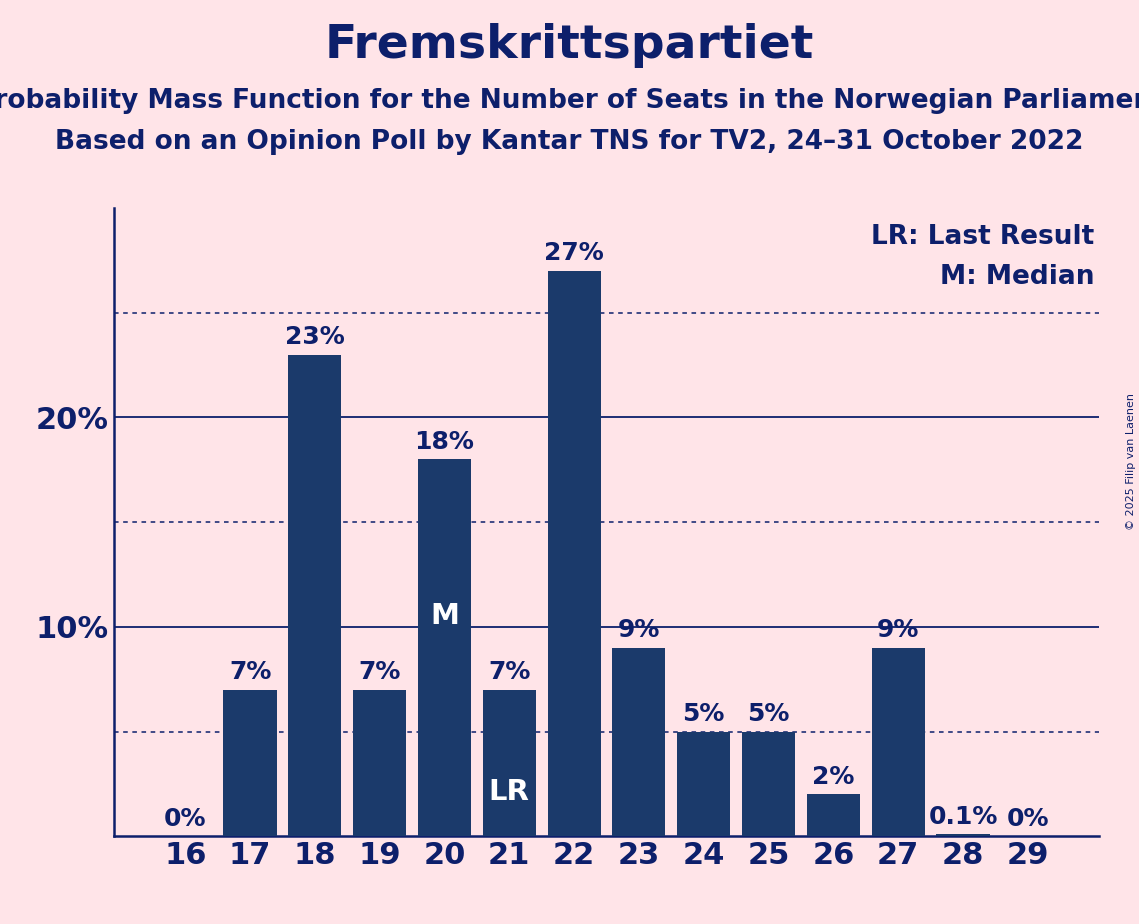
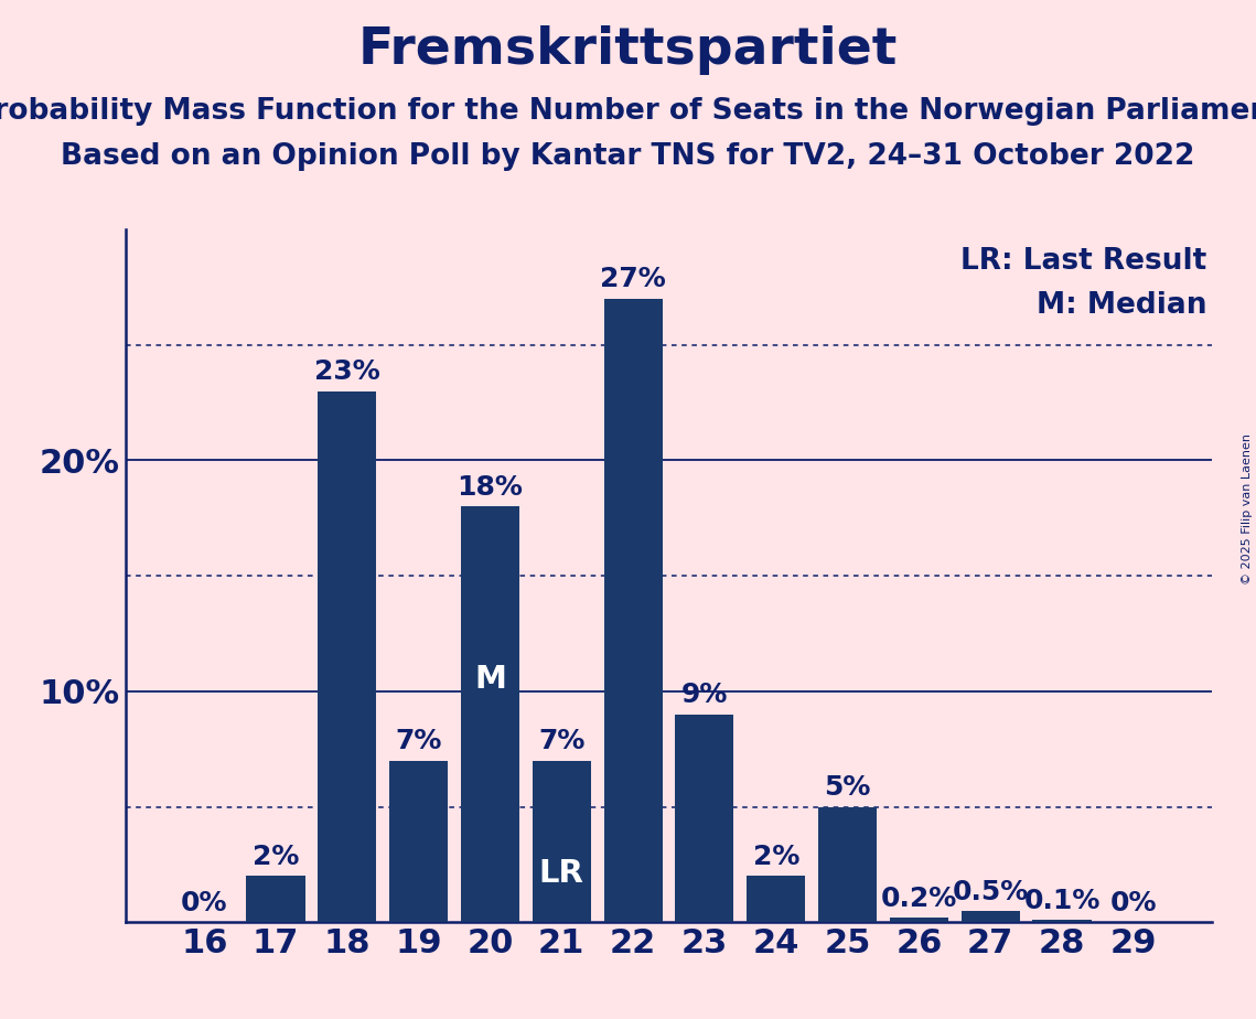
17: 7% -> 2%
24: 5% -> 2%
26: 2% -> 0.2%
27: 9% -> 0.5%
